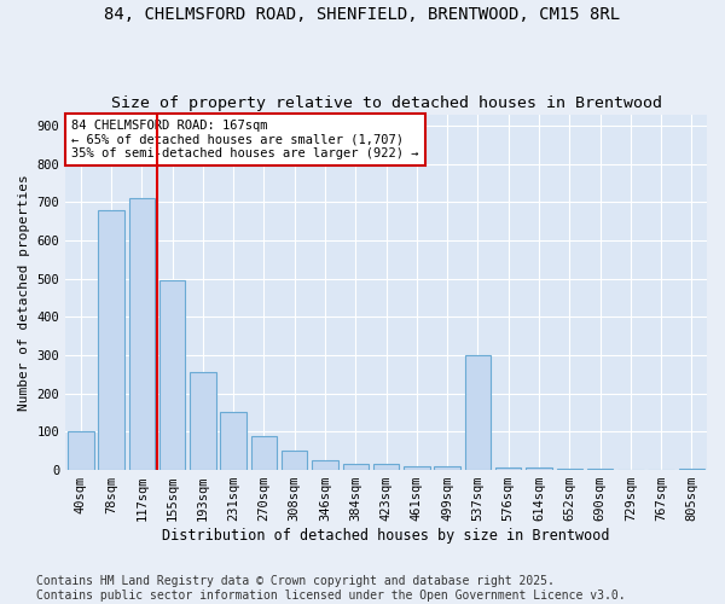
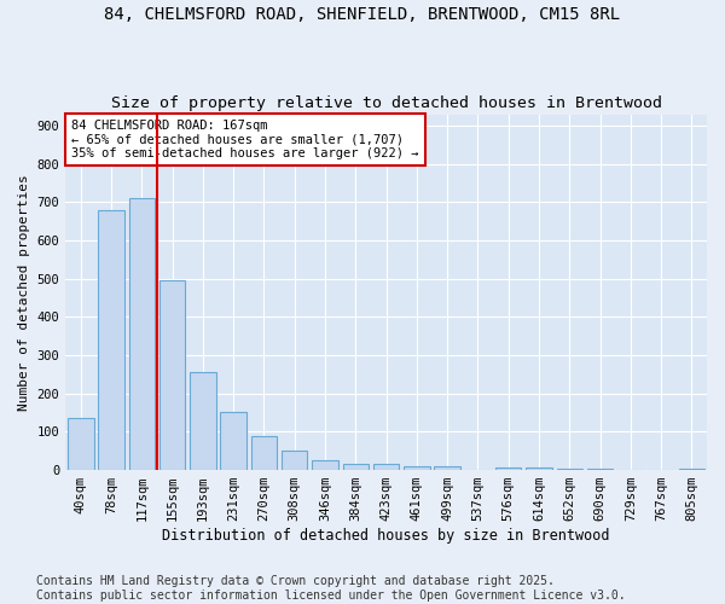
40sqm: 100 -> 135
537sqm: 300 -> 1
